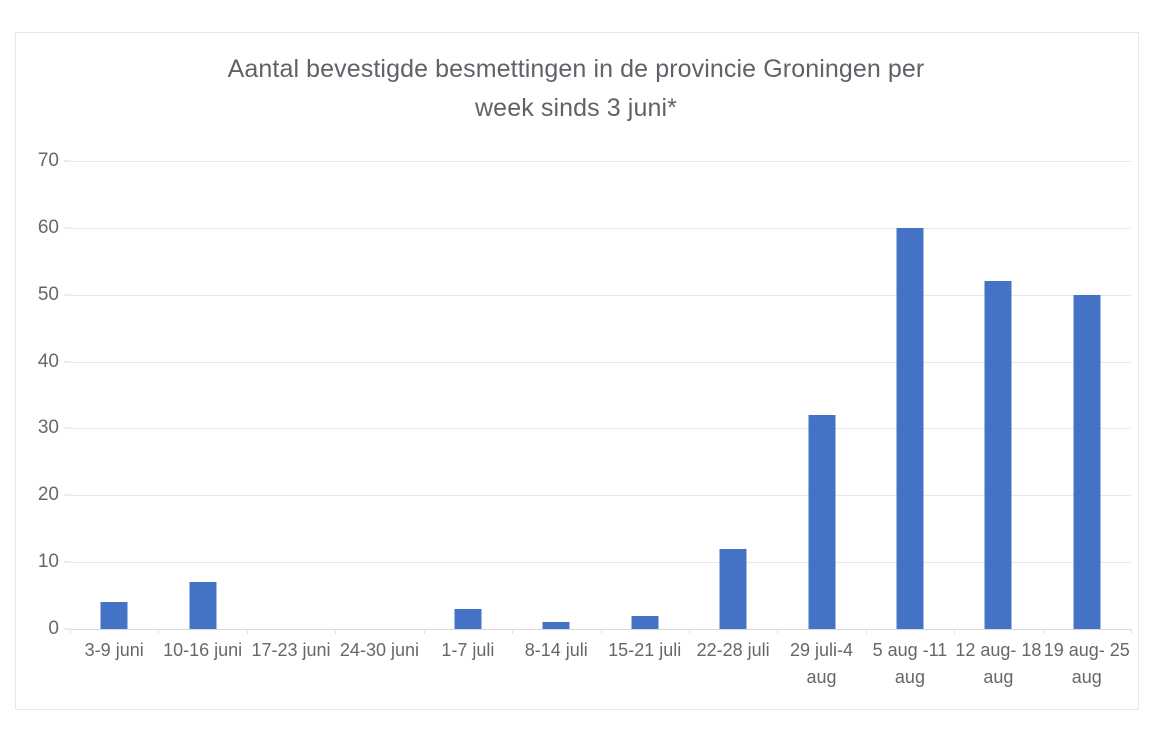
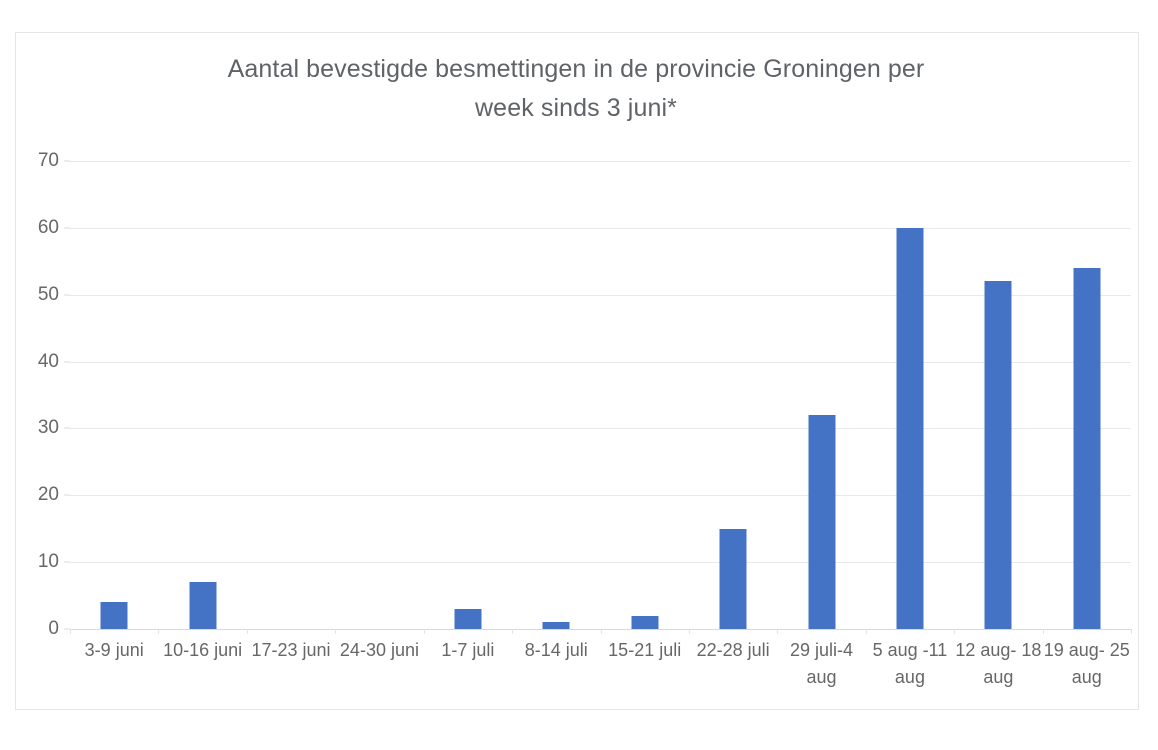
22-28 juli: 12 -> 15
19 aug- 25 aug: 50 -> 54
